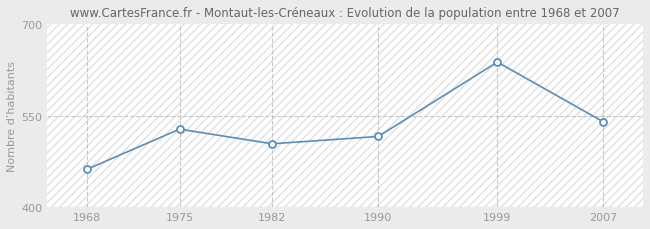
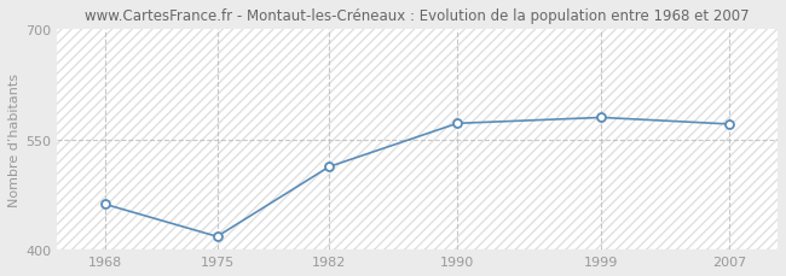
1975: 528 -> 418
1982: 504 -> 513
1990: 516 -> 572
1999: 638 -> 580
2007: 540 -> 571
